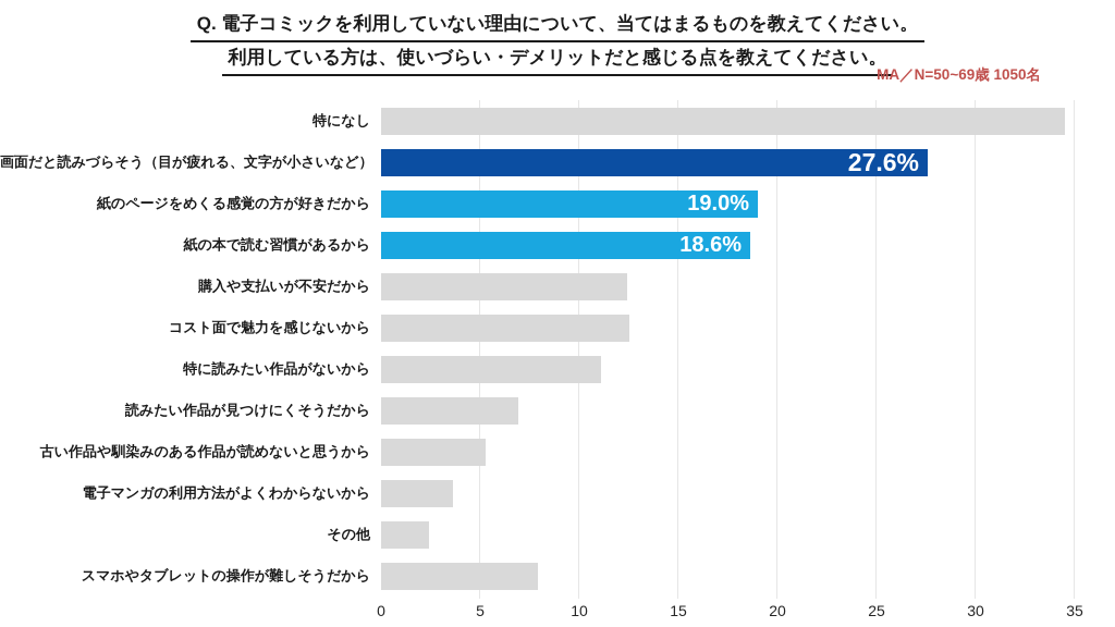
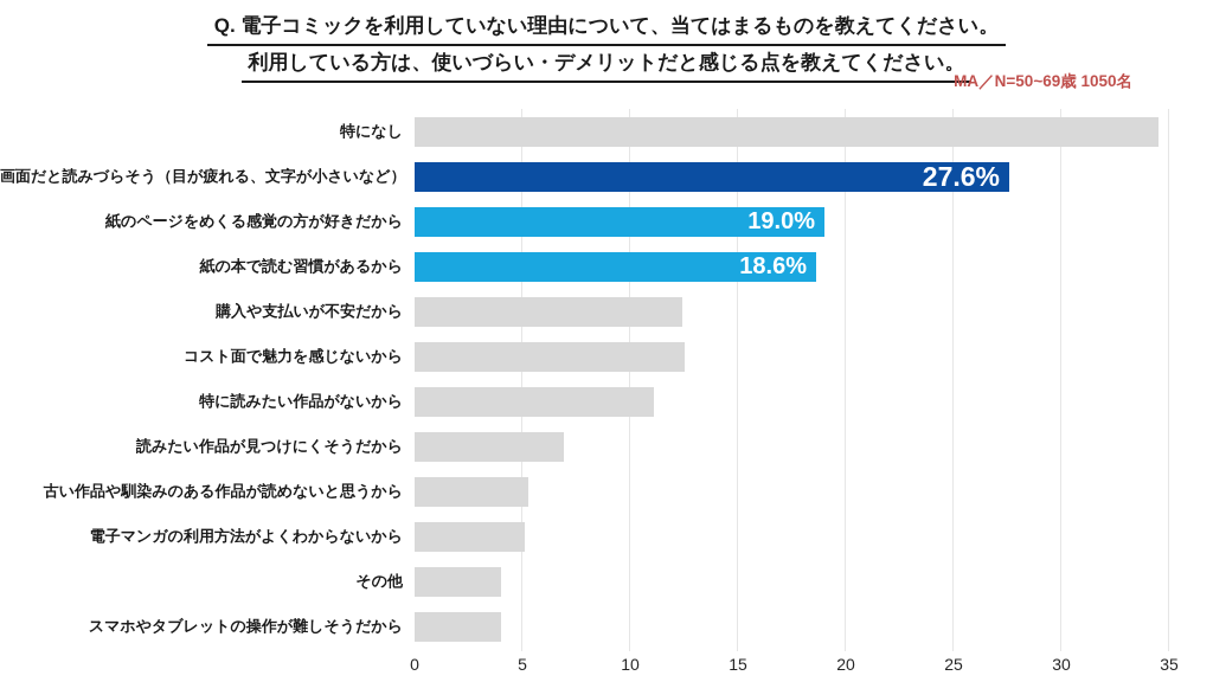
電子マンガの利用方法がよくわからないから: 3.6 -> 5.1
その他: 2.4 -> 4.0
スマホやタブレットの操作が難しそうだから: 7.9 -> 4.0
